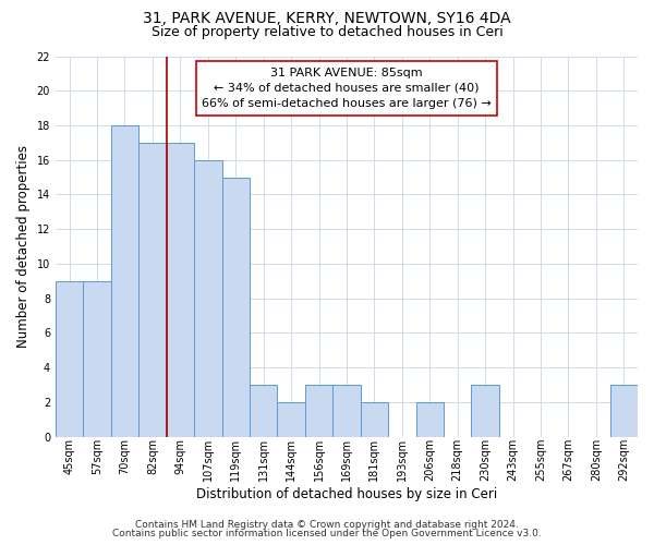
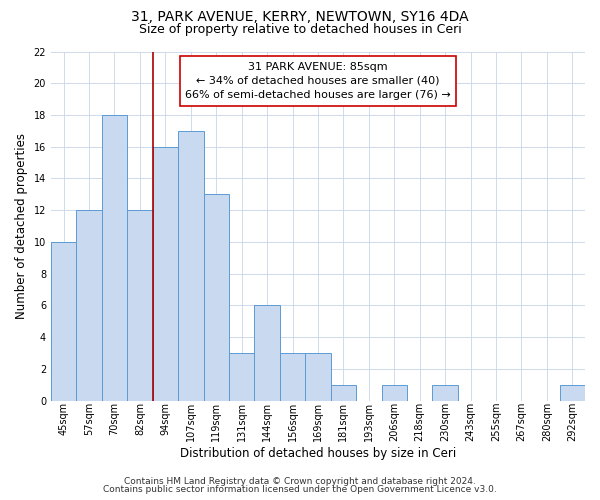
45sqm: 9 -> 10
57sqm: 9 -> 12
82sqm: 17 -> 12
94sqm: 17 -> 16
107sqm: 16 -> 17
119sqm: 15 -> 13
144sqm: 2 -> 6
181sqm: 2 -> 1
206sqm: 2 -> 1
230sqm: 3 -> 1
292sqm: 3 -> 1
